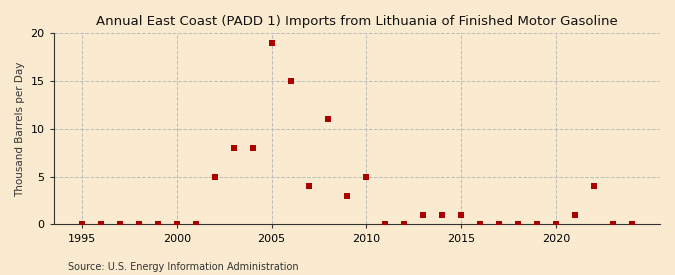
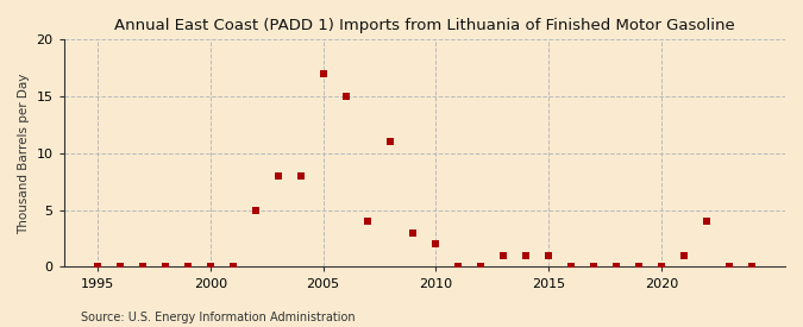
2005: 19 -> 17
2010: 5 -> 2
